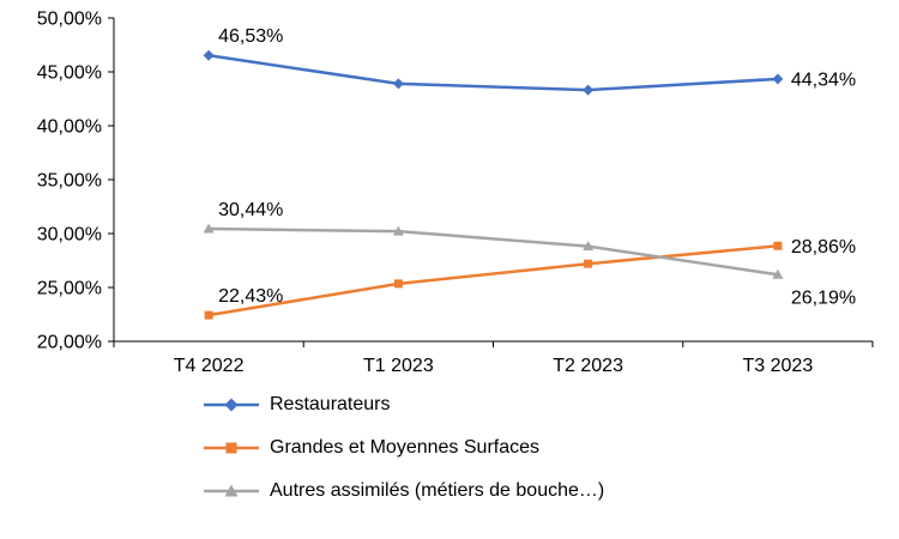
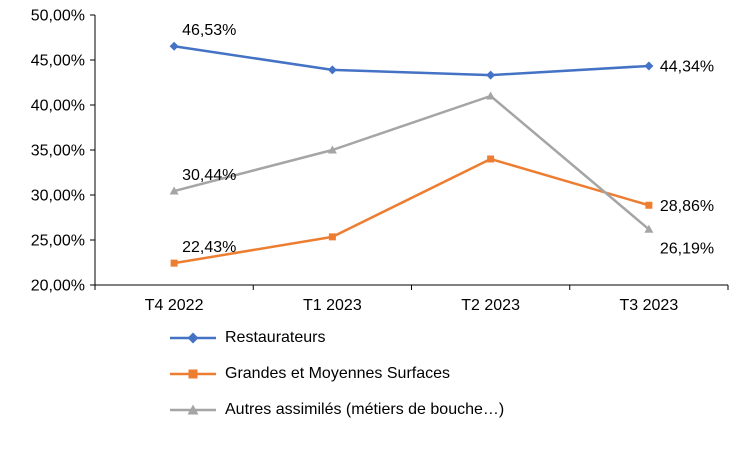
Autres assimilés (métiers de bouche…)/T1 2023: 30% -> 35%
Grandes et Moyennes Surfaces/T2 2023: 27% -> 34%
Autres assimilés (métiers de bouche…)/T2 2023: 29% -> 41%
